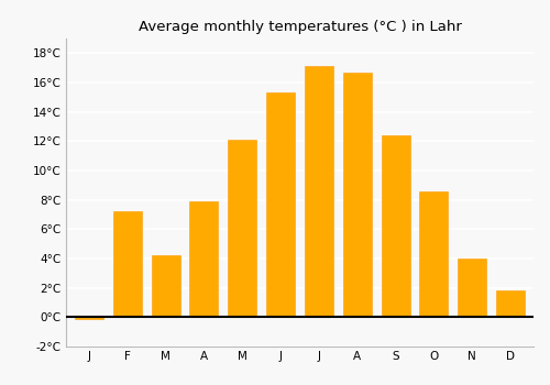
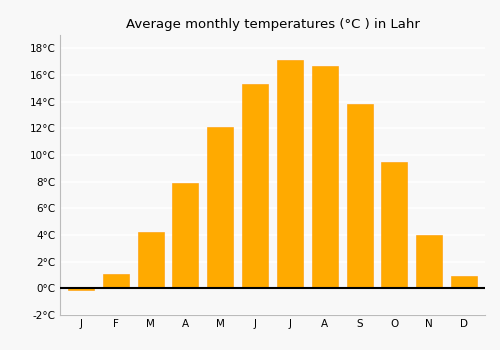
F: 7.2°C -> 1.1°C
S: 12.4°C -> 13.8°C
O: 8.6°C -> 9.5°C
D: 1.8°C -> 0.9°C
